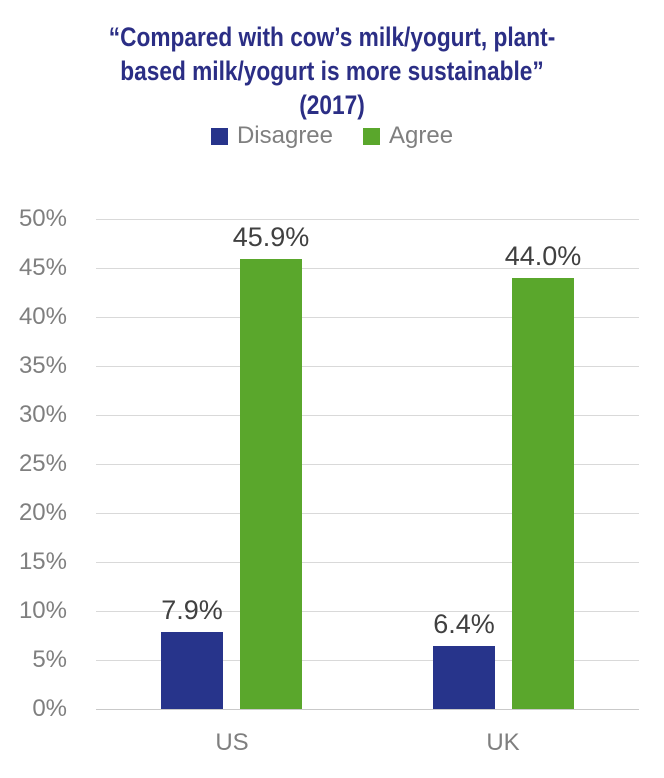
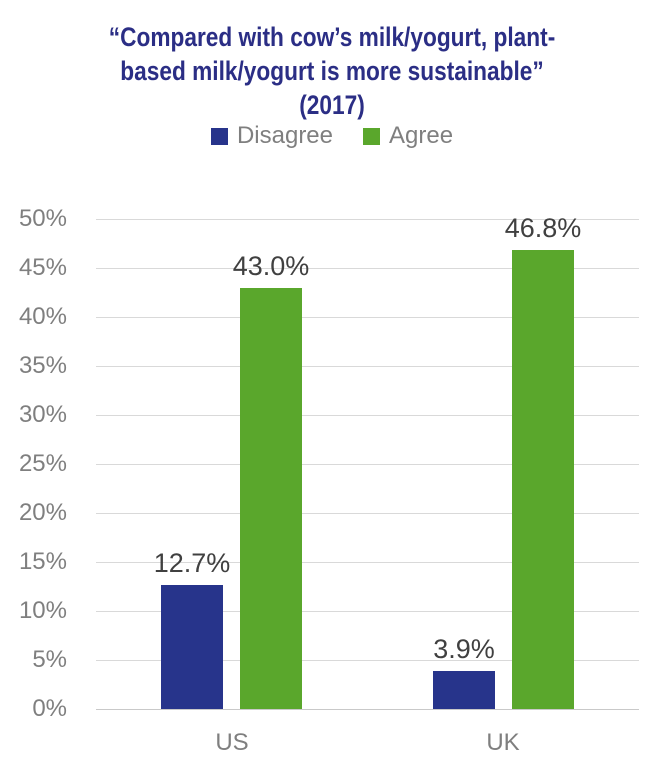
Disagree/US: 7.9% -> 12.7%
Agree/US: 45.9% -> 43.0%
Disagree/UK: 6.4% -> 3.9%
Agree/UK: 44.0% -> 46.8%
